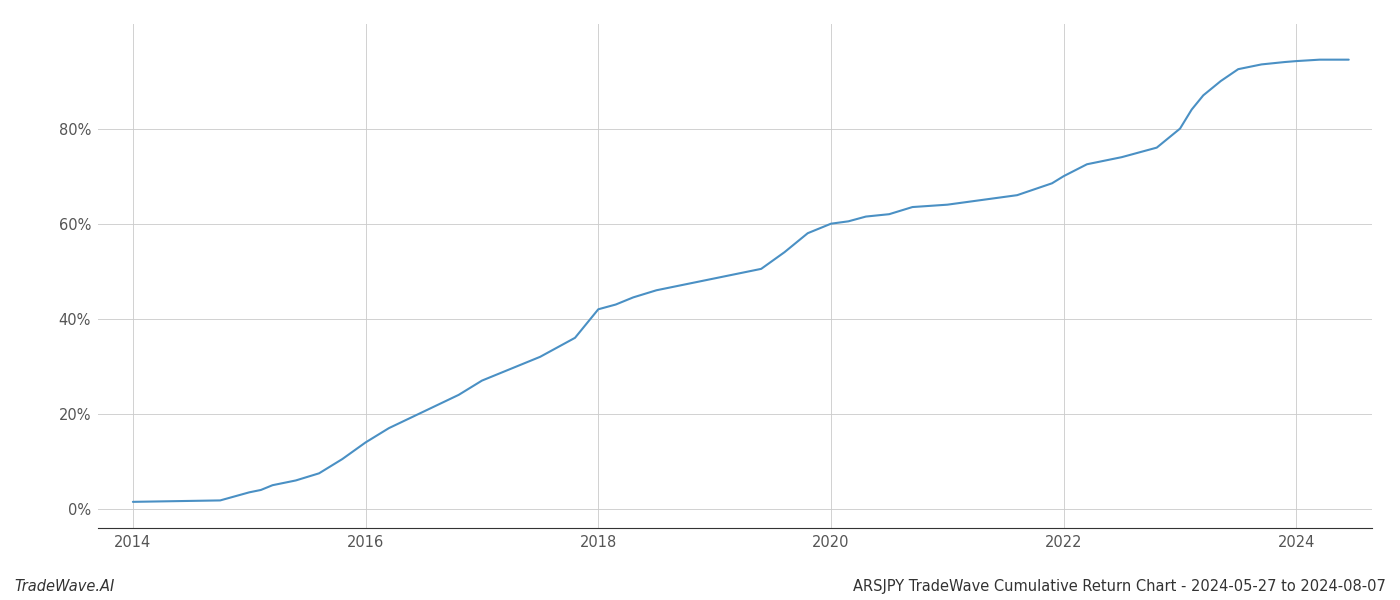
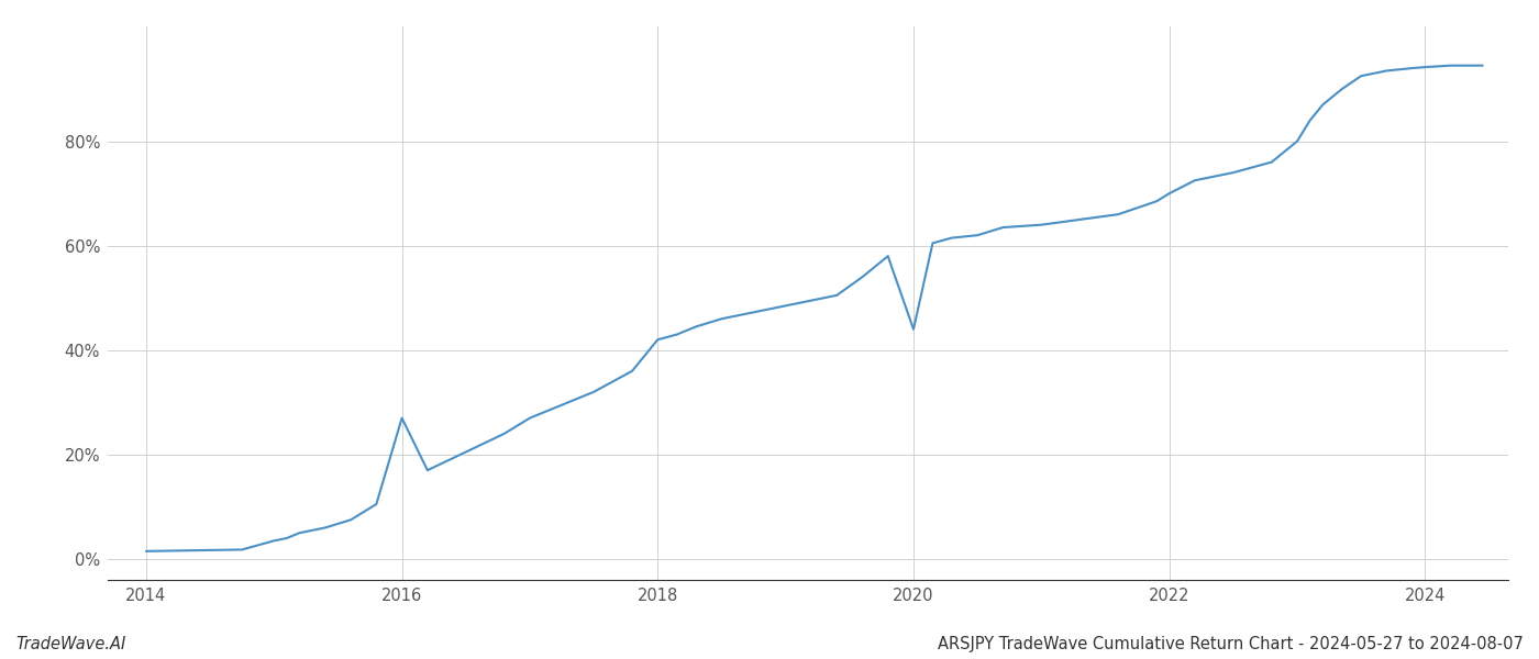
2016: 14.0% -> 27.0%
2020: 60.0% -> 44.0%
